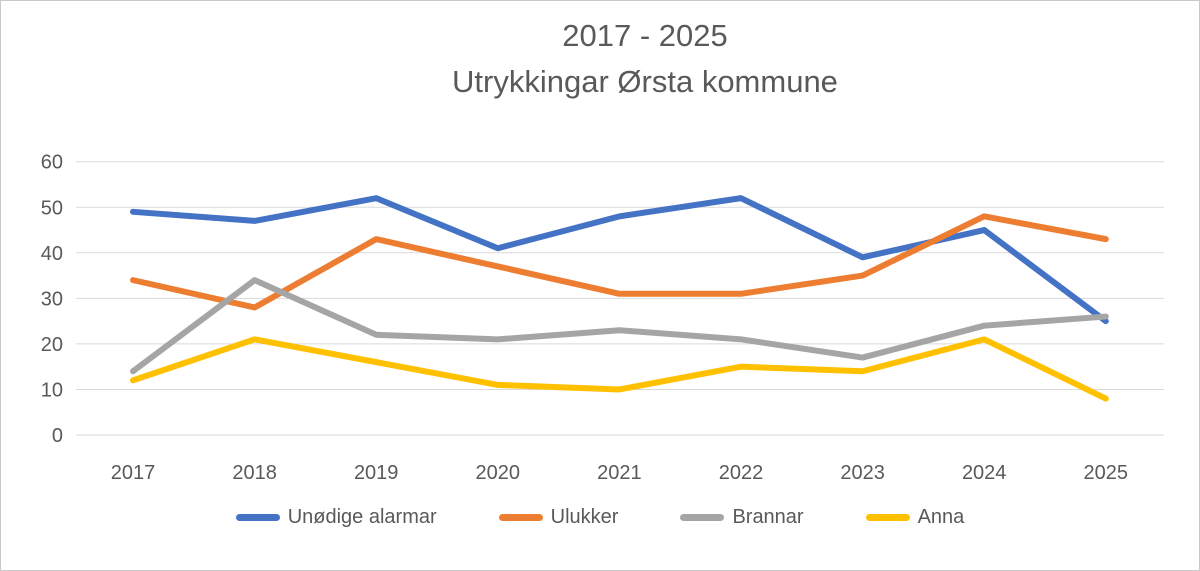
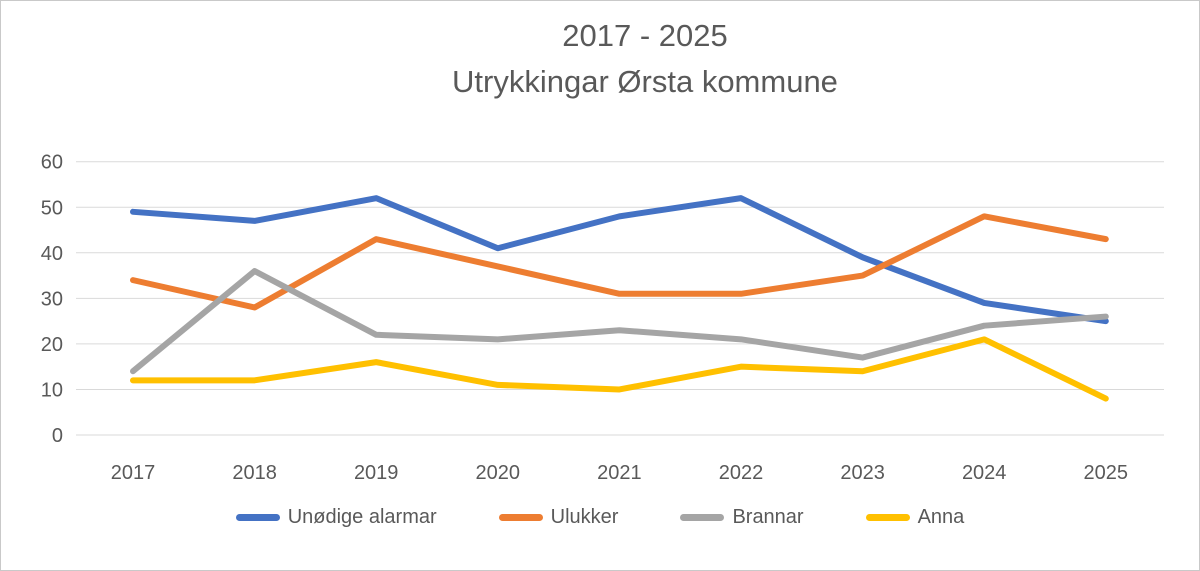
Brannar/2018: 34 -> 36
Anna/2018: 21 -> 12
Unødige alarmar/2024: 45 -> 29
